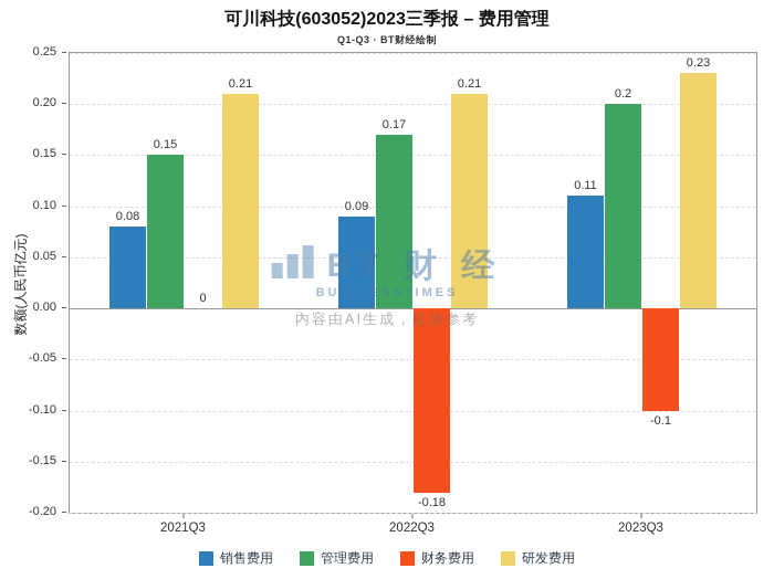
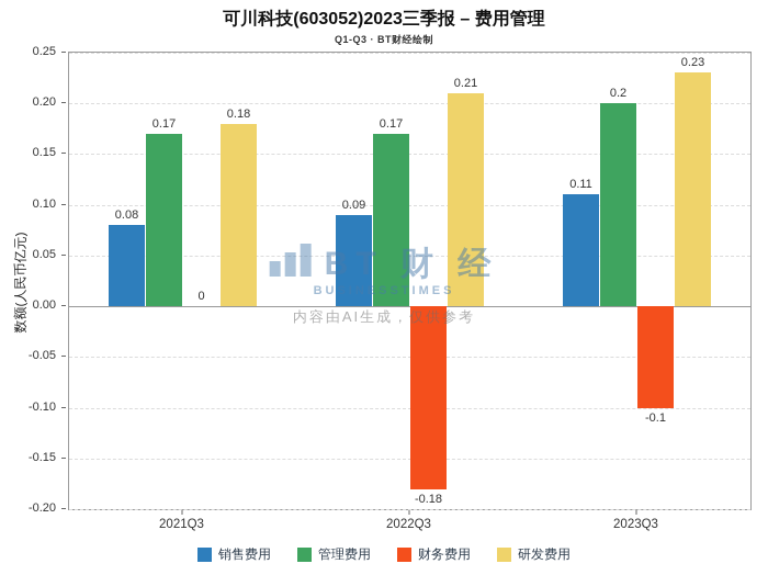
管理费用/2021Q3: 0.15 -> 0.17
研发费用/2021Q3: 0.21 -> 0.18
